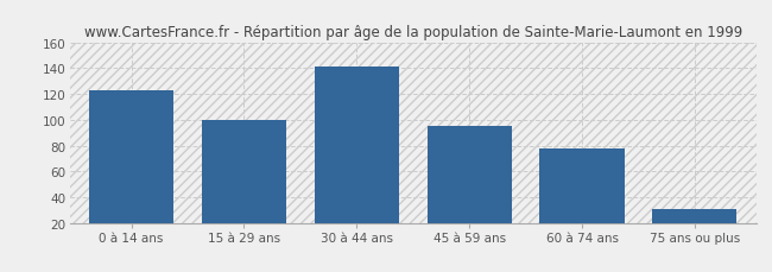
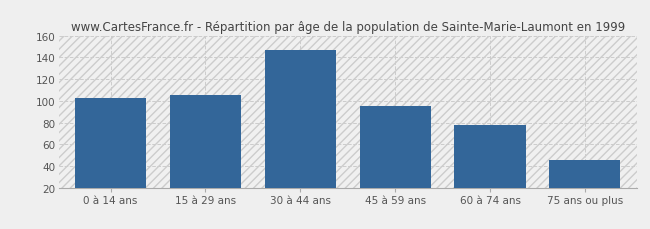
0 à 14 ans: 123 -> 103
15 à 29 ans: 100 -> 105
30 à 44 ans: 141 -> 147
75 ans ou plus: 31 -> 45
